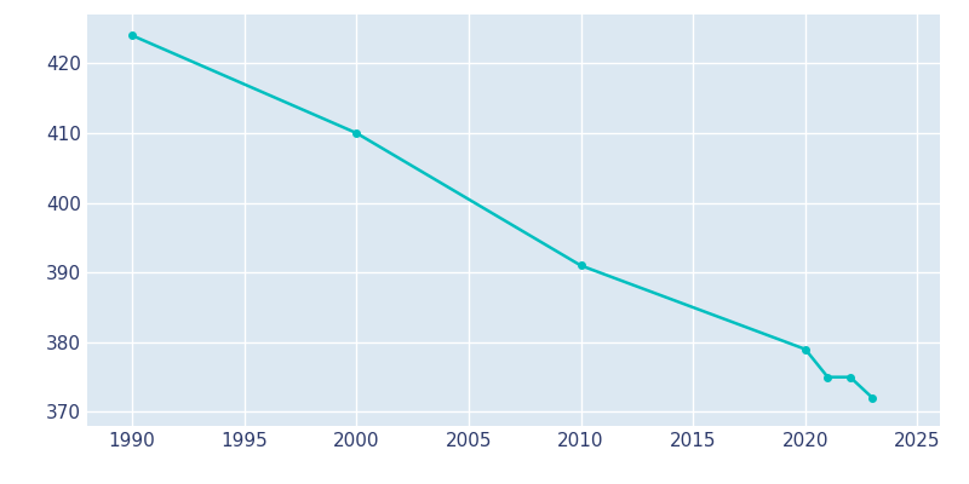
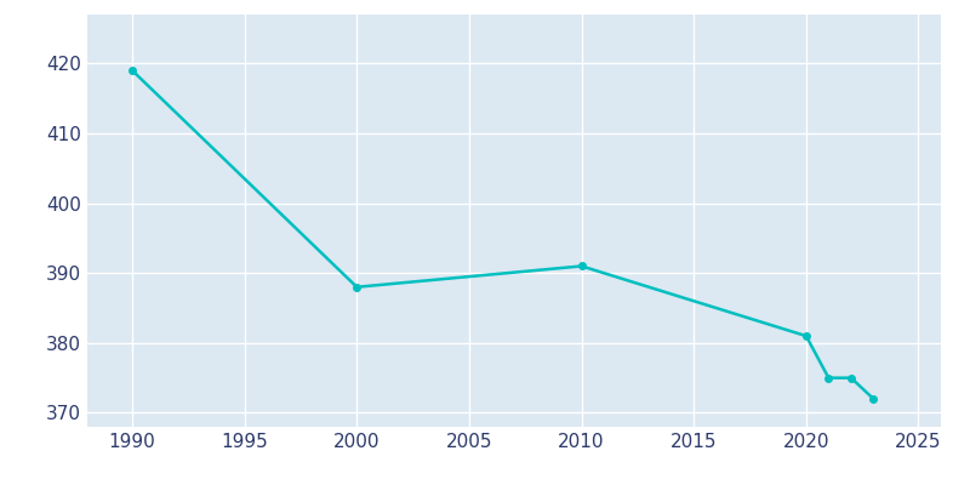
1990: 424 -> 419
2000: 410 -> 388
2020: 379 -> 381
